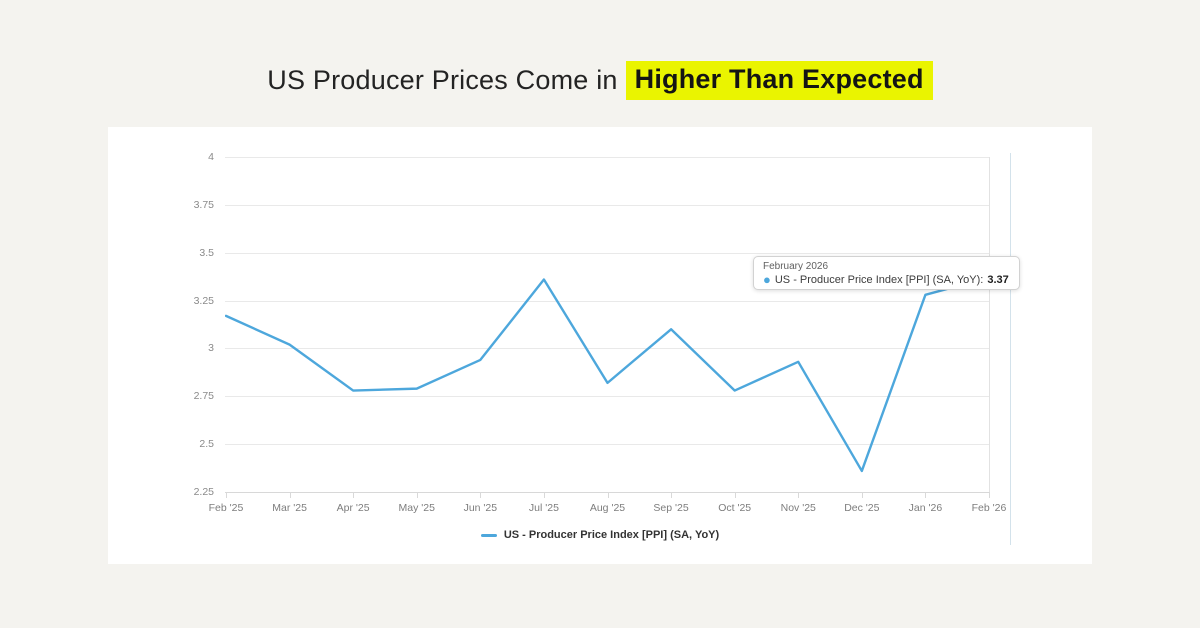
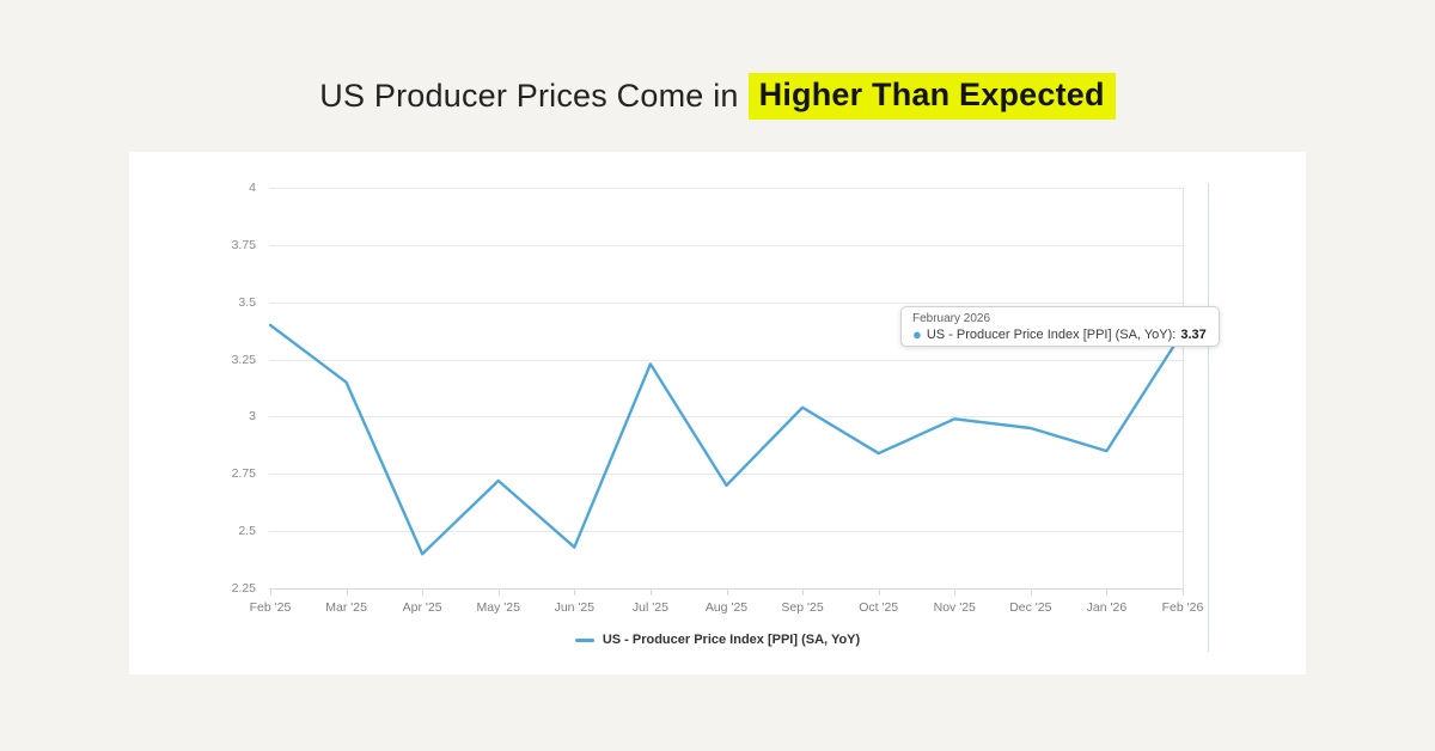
Feb '25: 3.17 -> 3.40
Mar '25: 3.02 -> 3.15
Apr '25: 2.78 -> 2.40
May '25: 2.79 -> 2.72
Jun '25: 2.94 -> 2.43
Jul '25: 3.36 -> 3.23
Aug '25: 2.82 -> 2.70
Sep '25: 3.10 -> 3.04
Oct '25: 2.78 -> 2.84
Nov '25: 2.93 -> 2.99
Dec '25: 2.36 -> 2.95
Jan '26: 3.28 -> 2.85
